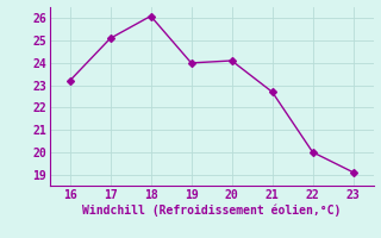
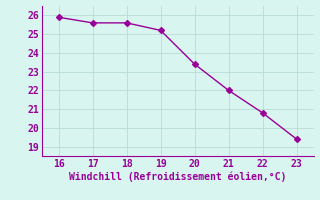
16: 23.2 -> 25.9
17: 25.1 -> 25.6
18: 26.1 -> 25.6
19: 24.0 -> 25.2
20: 24.1 -> 23.4
21: 22.7 -> 22.0
22: 20.0 -> 20.8
23: 19.1 -> 19.4
